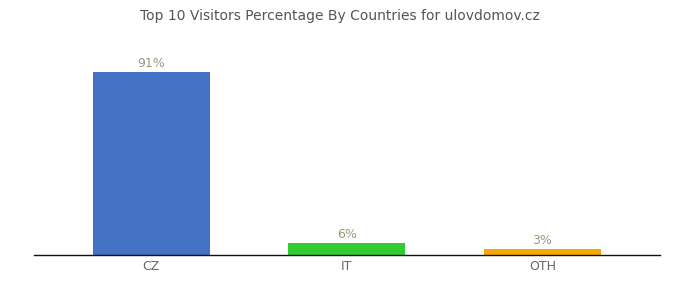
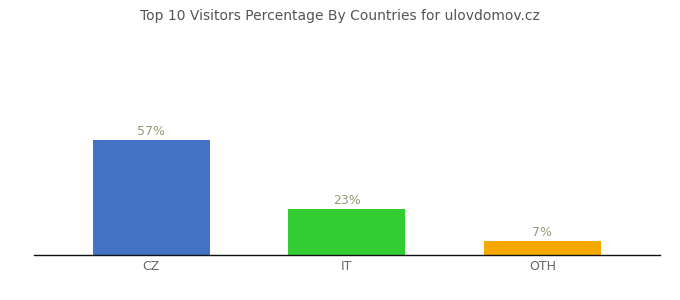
CZ: 91% -> 57%
IT: 6% -> 23%
OTH: 3% -> 7%
